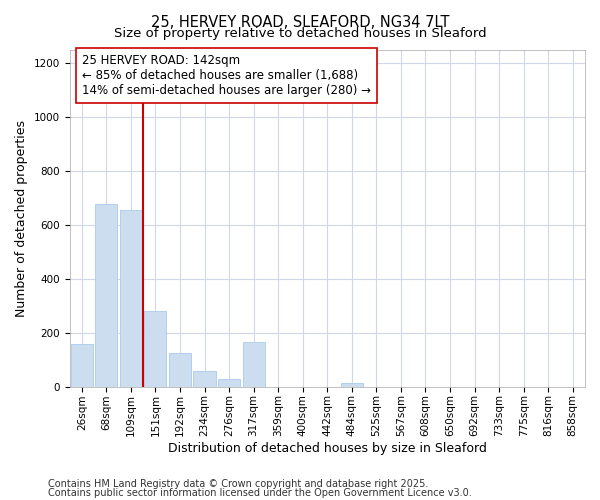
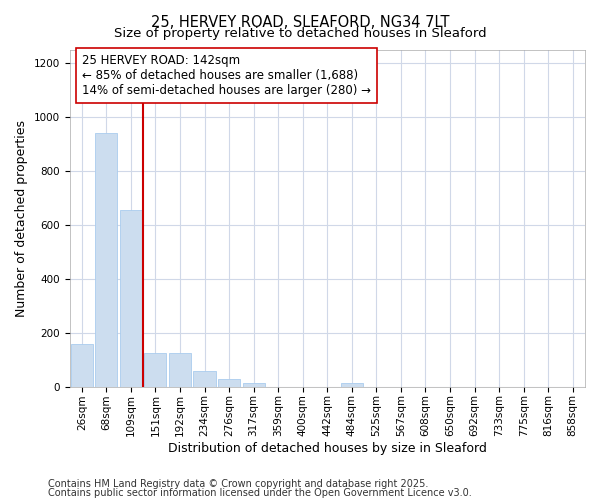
68sqm: 680 -> 940
151sqm: 280 -> 125
317sqm: 165 -> 15
